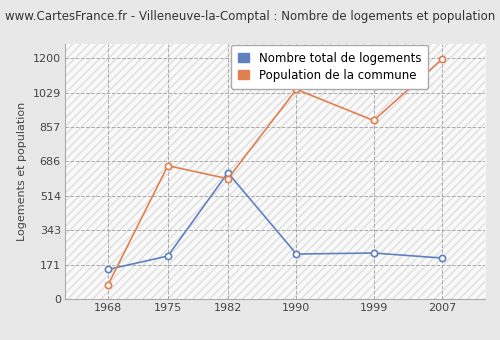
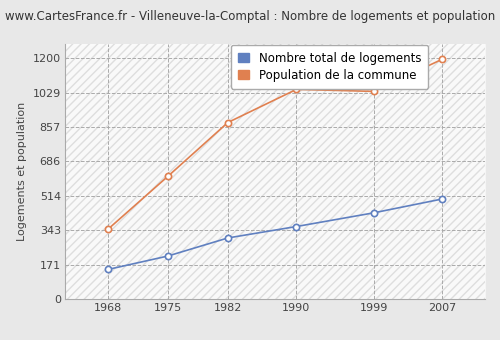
Population de la commune/1968: 70 -> 348
Population de la commune/1975: 665 -> 612
Nombre total de logements/1982: 630 -> 305
Population de la commune/1982: 600 -> 880
Nombre total de logements/1990: 225 -> 362
Nombre total de logements/1999: 230 -> 430
Population de la commune/1999: 890 -> 1035
Nombre total de logements/2007: 205 -> 499
